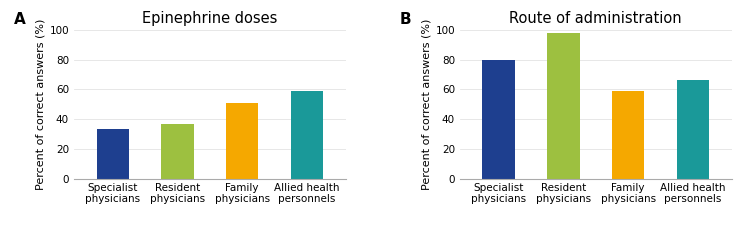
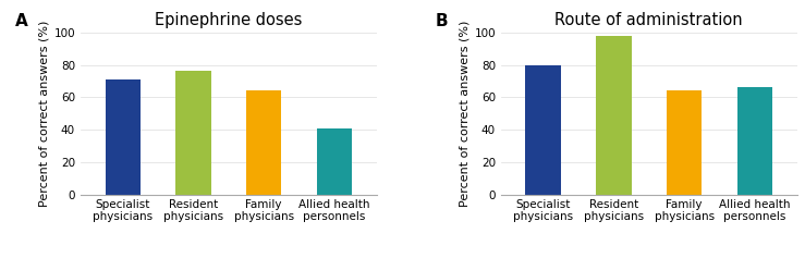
Epinephrine doses/Specialist physicians: 33 -> 71
Epinephrine doses/Resident physicians: 37 -> 76
Epinephrine doses/Family physicians: 51 -> 64
Epinephrine doses/Allied health personnels: 59 -> 41
Route of administration/Family physicians: 59 -> 64
